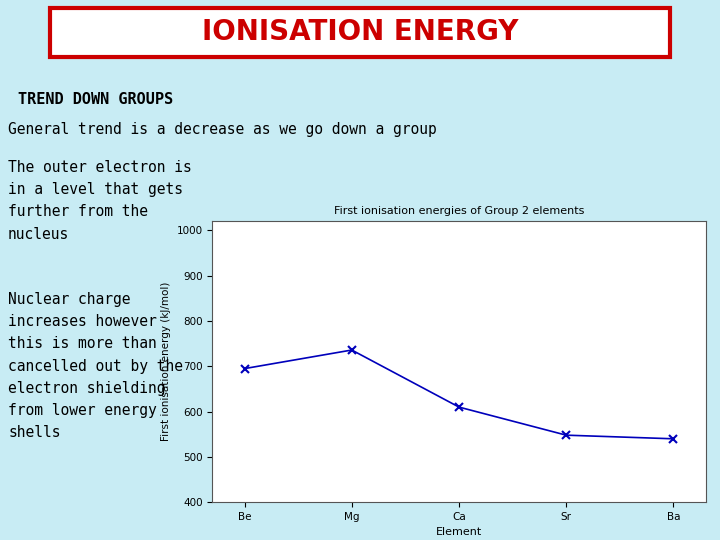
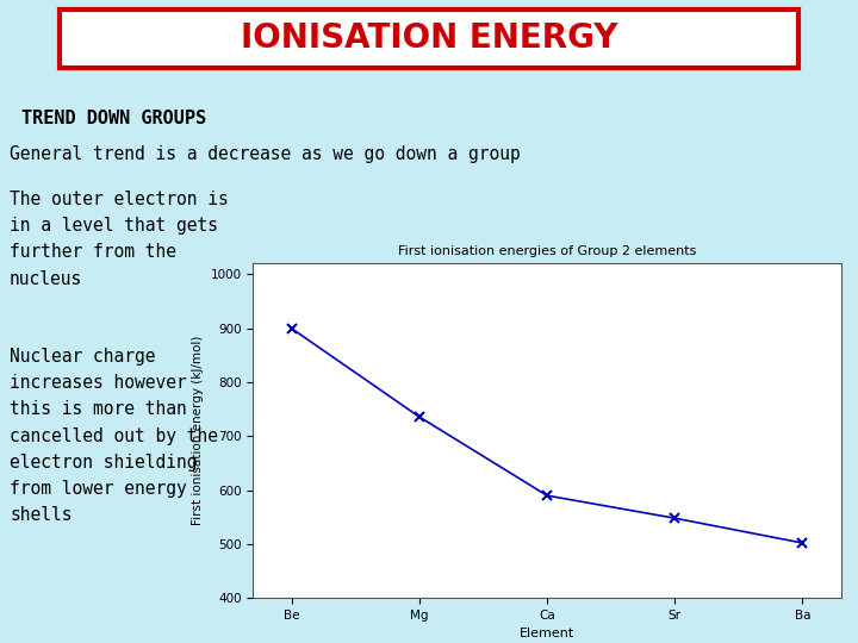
Be: 695 -> 900
Ca: 610 -> 590
Ba: 540 -> 502
